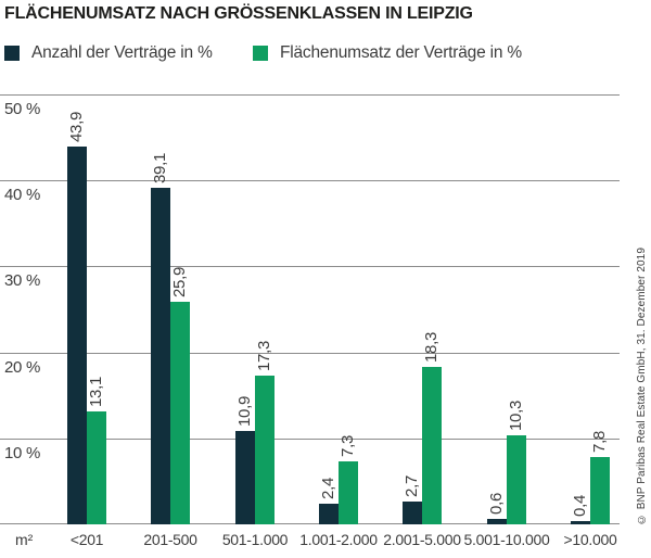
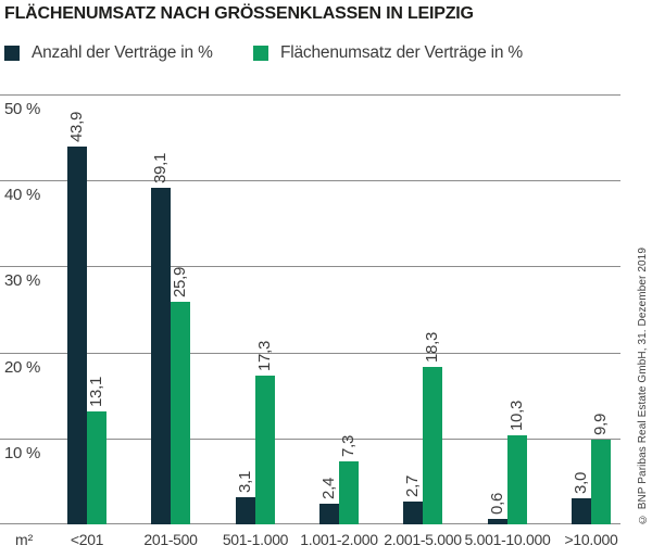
Anzahl der Verträge in %/501-1.000: 10,9 -> 3,1
Anzahl der Verträge in %/>10.000: 0,4 -> 3,0
Flächenumsatz der Verträge in %/>10.000: 7,8 -> 9,9
